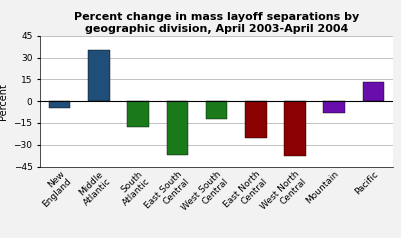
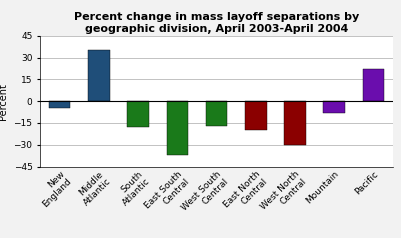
West South Central: -12 -> -17
East North Central: -25 -> -20
West North Central: -38 -> -30
Pacific: 13 -> 22
